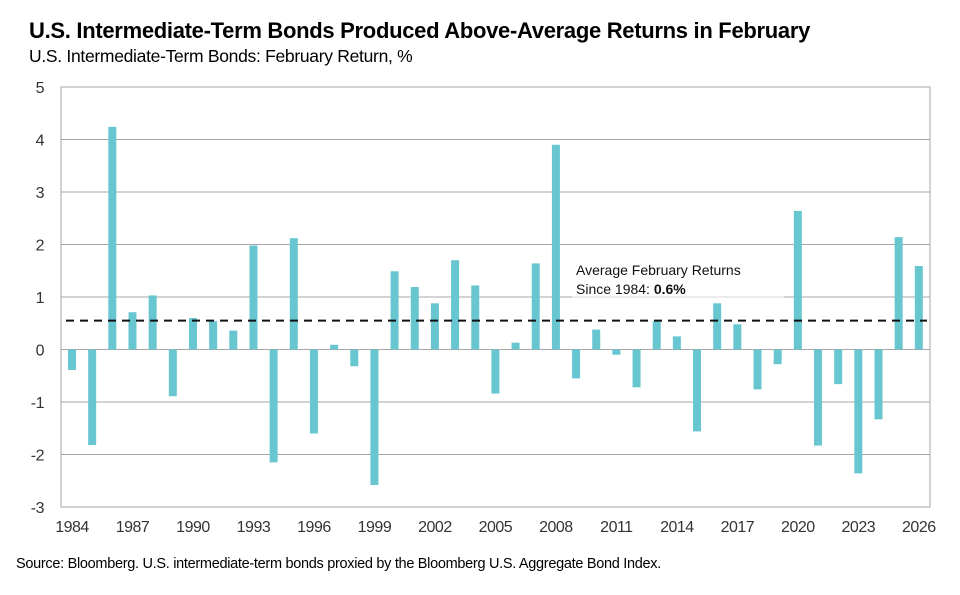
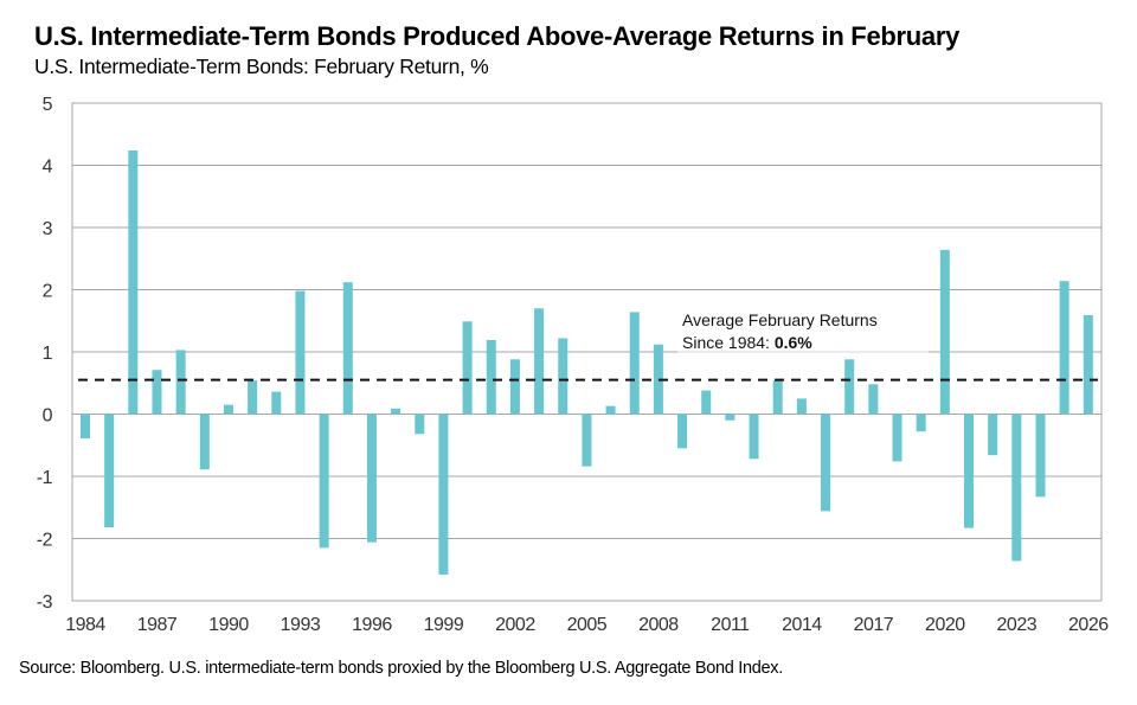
1990: 0.6 -> 0.1
1996: -1.6 -> -2.1
2008: 3.9 -> 1.1
